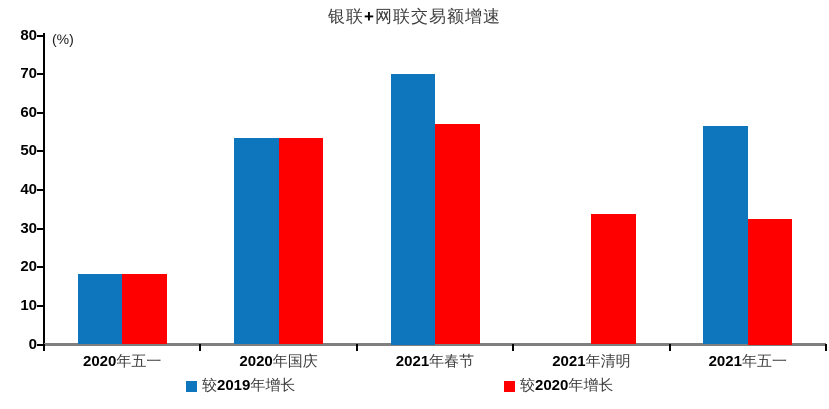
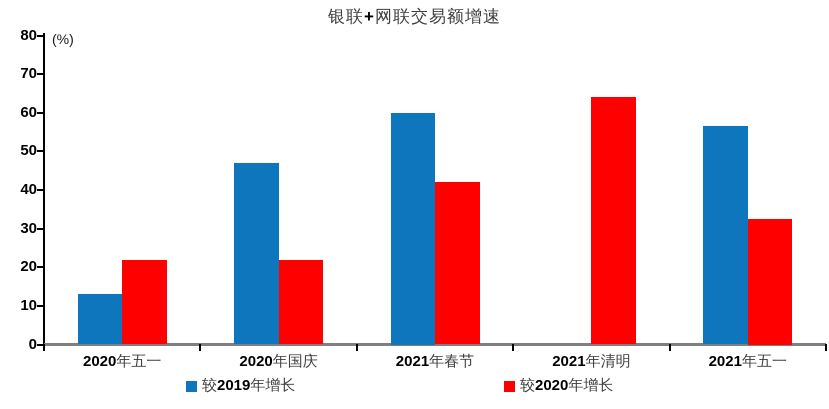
较2019年增长/2020年五一: 18 -> 13
较2020年增长/2020年五一: 18 -> 22
较2019年增长/2020年国庆: 53 -> 47
较2020年增长/2020年国庆: 53 -> 22
较2019年增长/2021年春节: 70 -> 60
较2020年增长/2021年春节: 57 -> 42
较2020年增长/2021年清明: 34 -> 64
